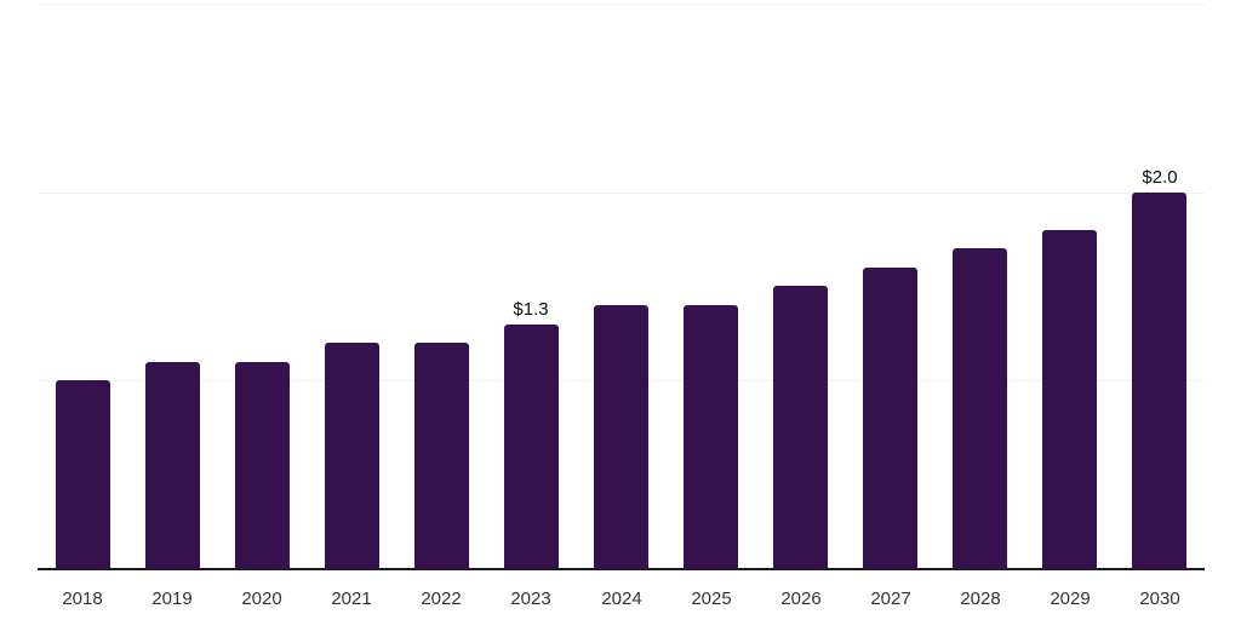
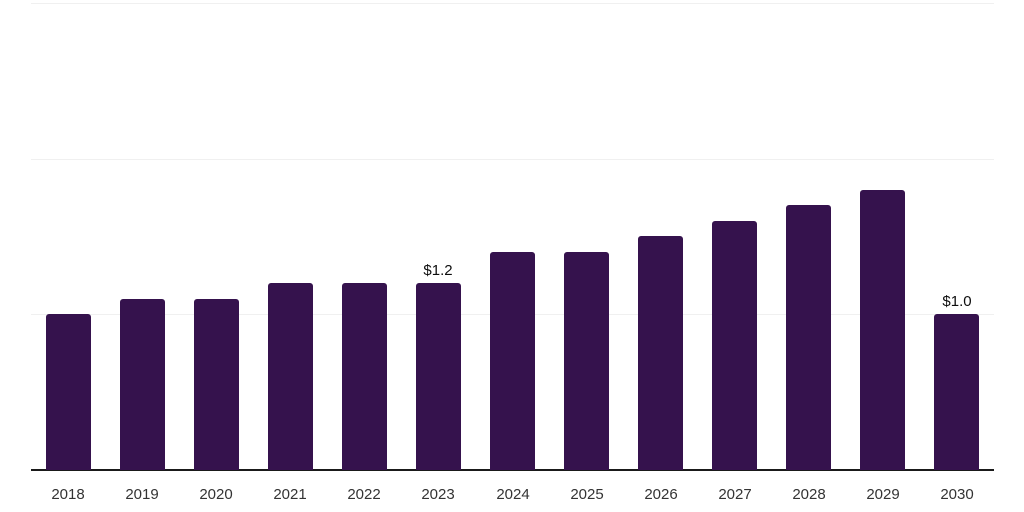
2023: $1.3 -> $1.2
2030: $2.0 -> $1.0
